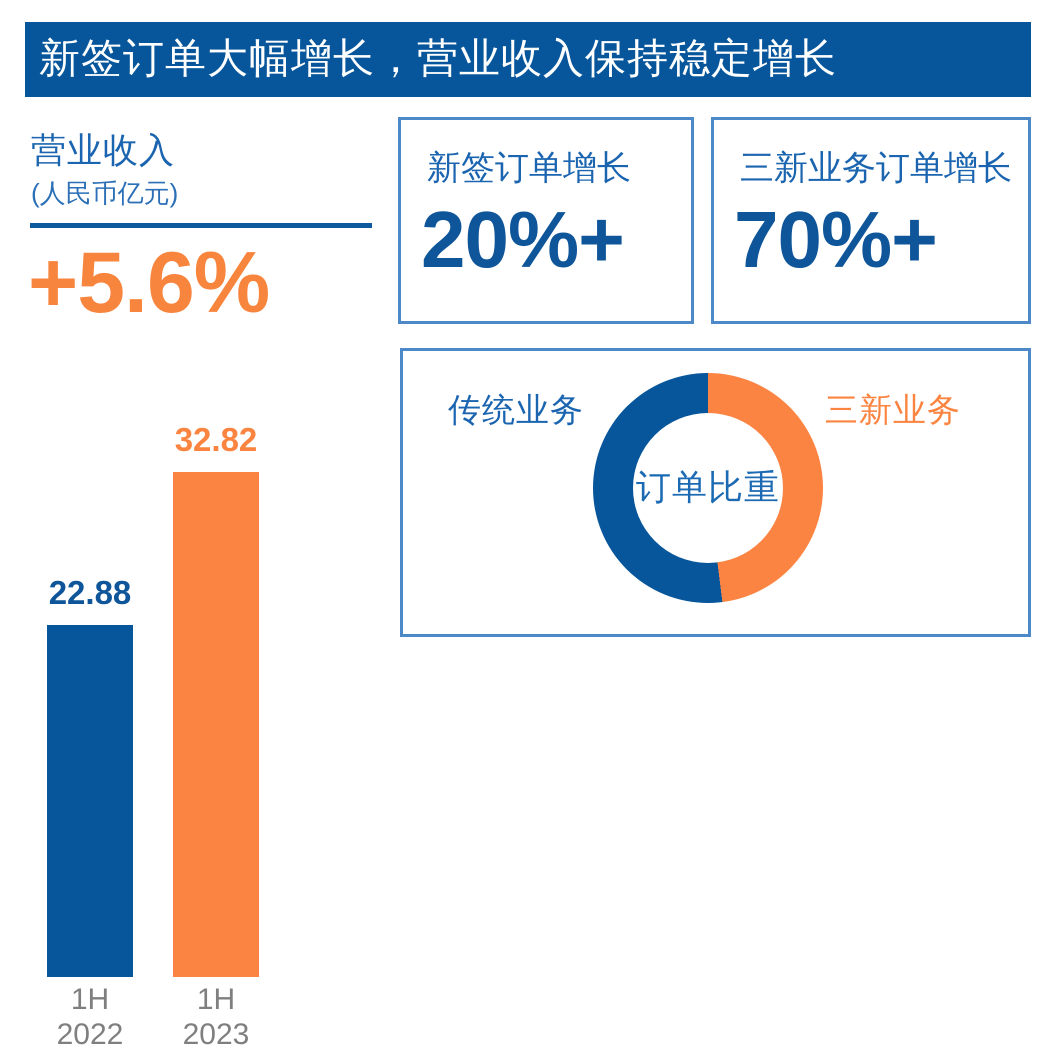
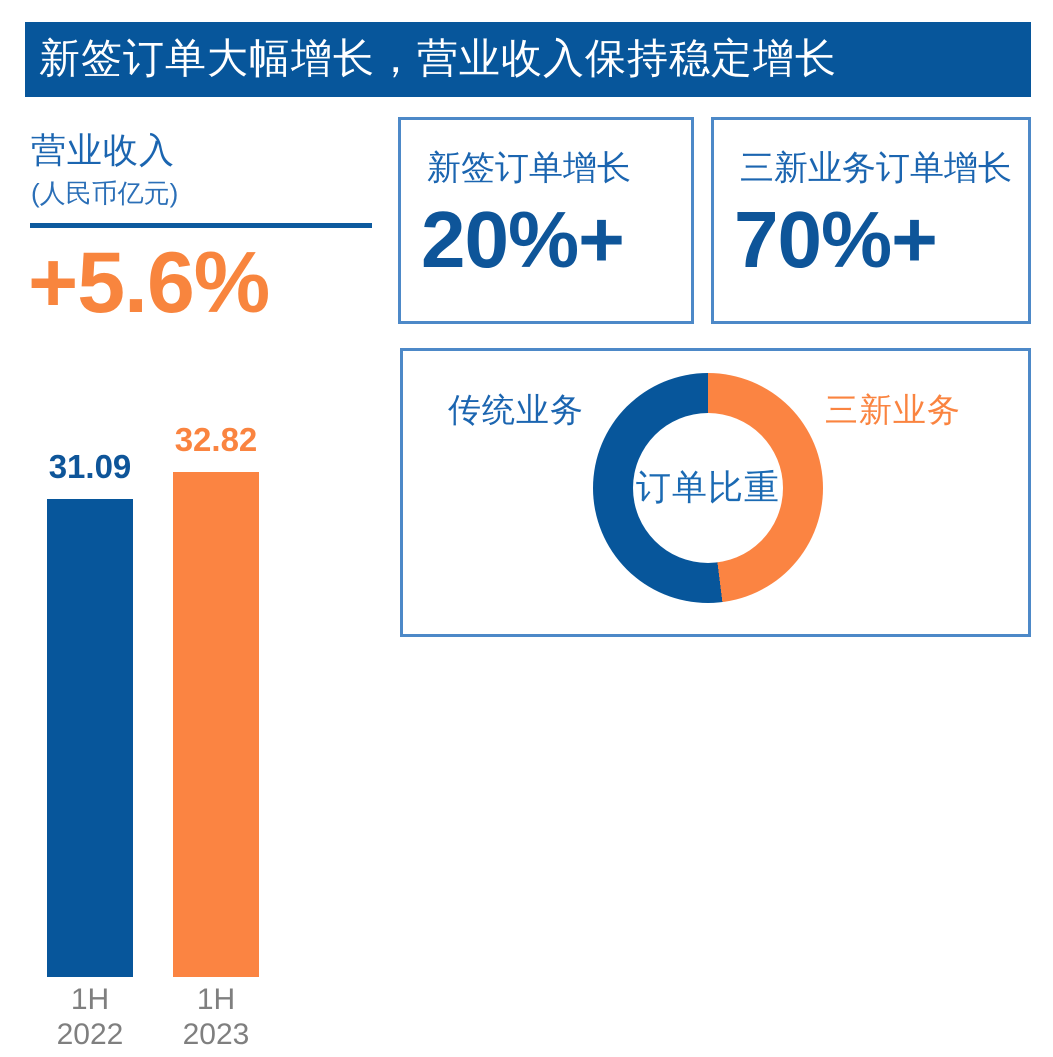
营业收入/1H 2022: 22.88 -> 31.09
